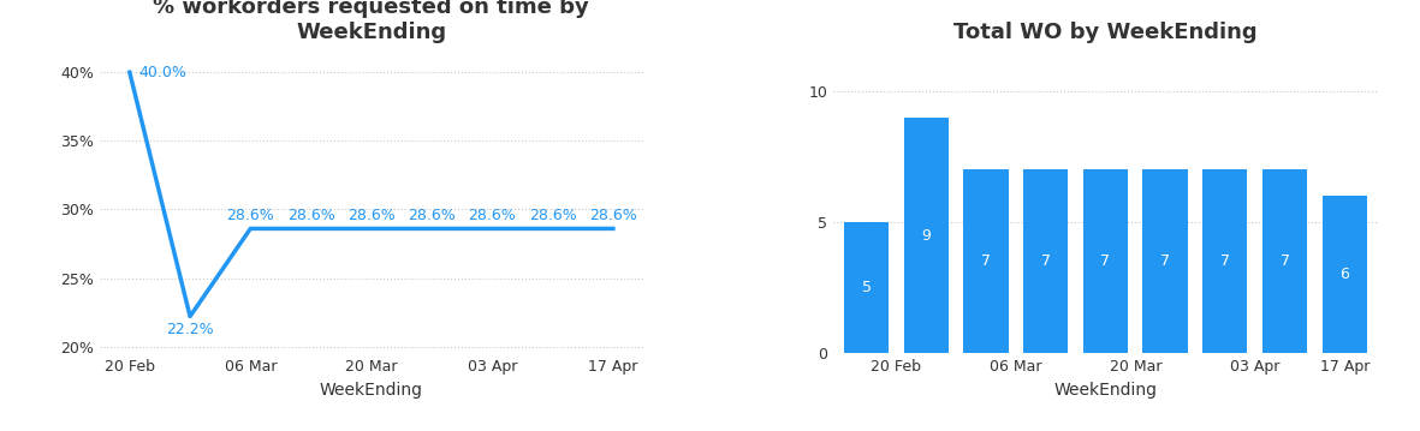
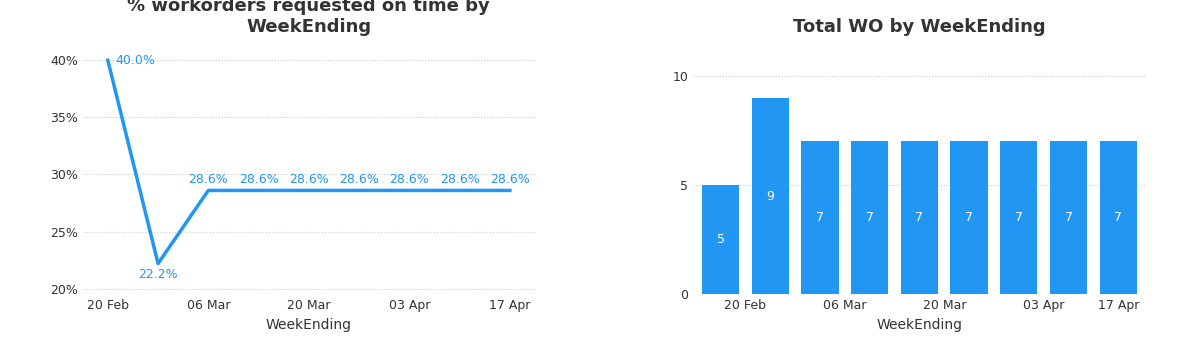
Total WO by WeekEnding/17 Apr: 6 -> 7
